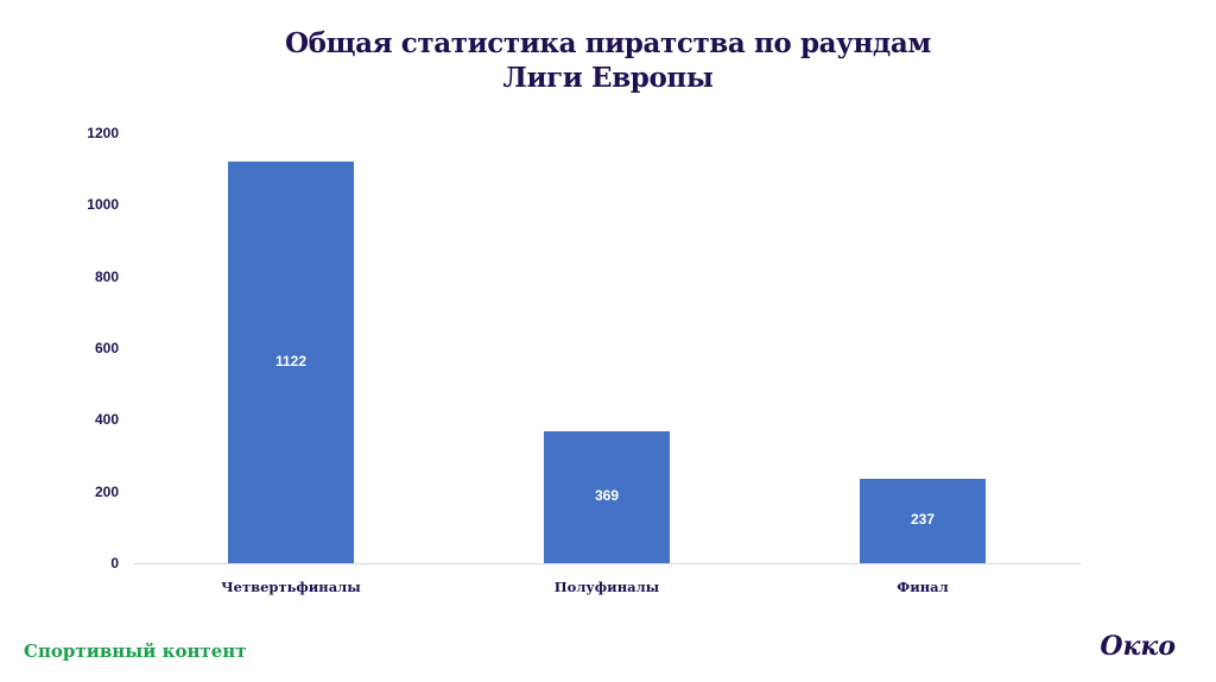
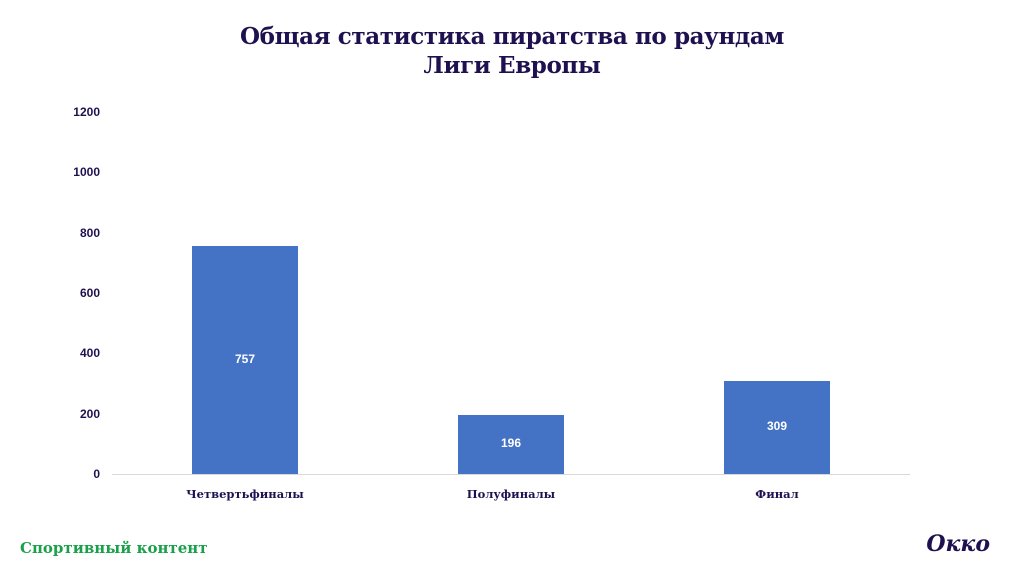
Четвертьфиналы: 1122 -> 757
Полуфиналы: 369 -> 196
Финал: 237 -> 309
